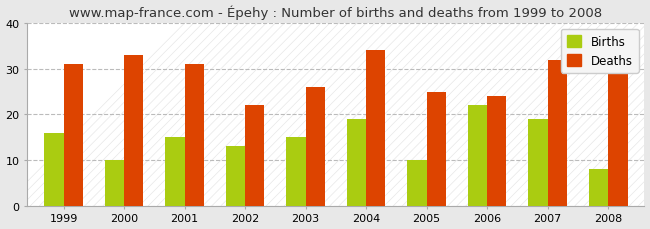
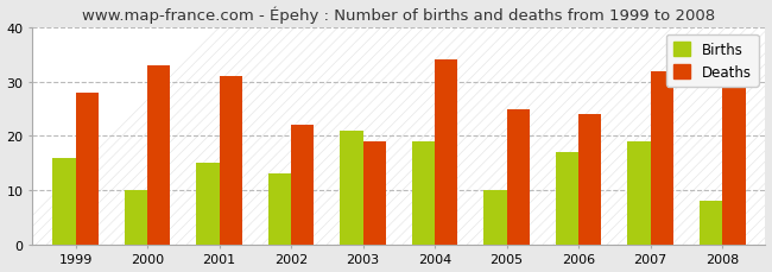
Deaths/1999: 31 -> 28
Births/2003: 15 -> 21
Deaths/2003: 26 -> 19
Births/2006: 22 -> 17
